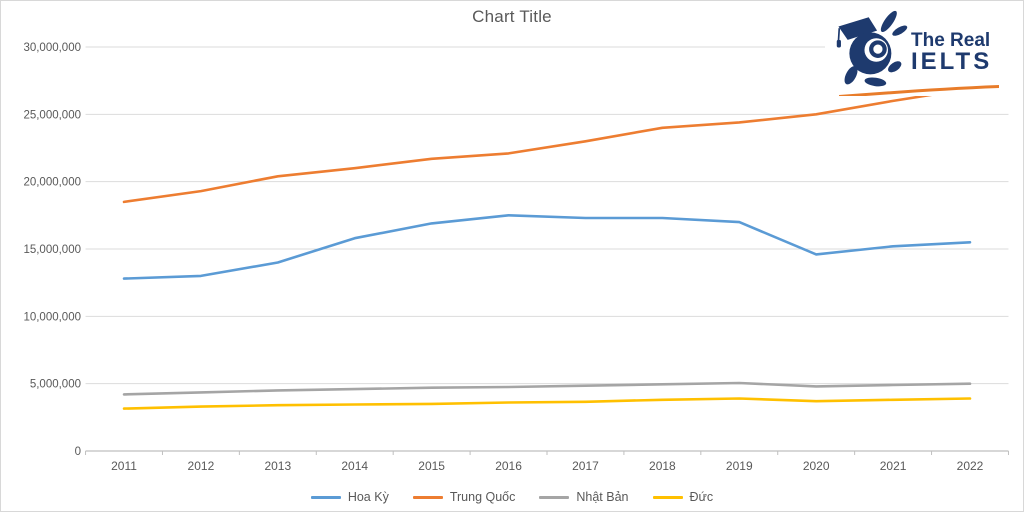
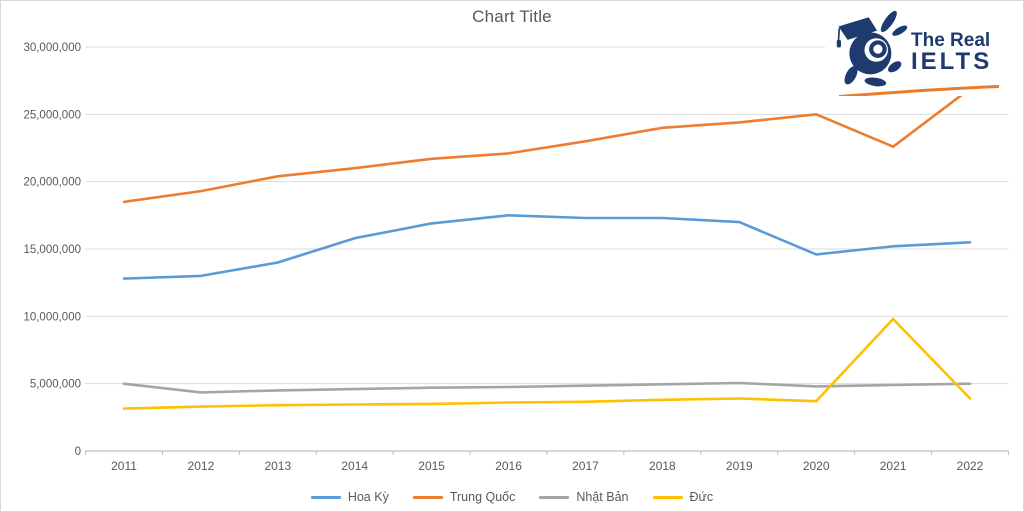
Nhật Bản/2011: 4200000 -> 5000000
Trung Quốc/2021: 26000000 -> 22600000
Đức/2021: 3800000 -> 9800000
